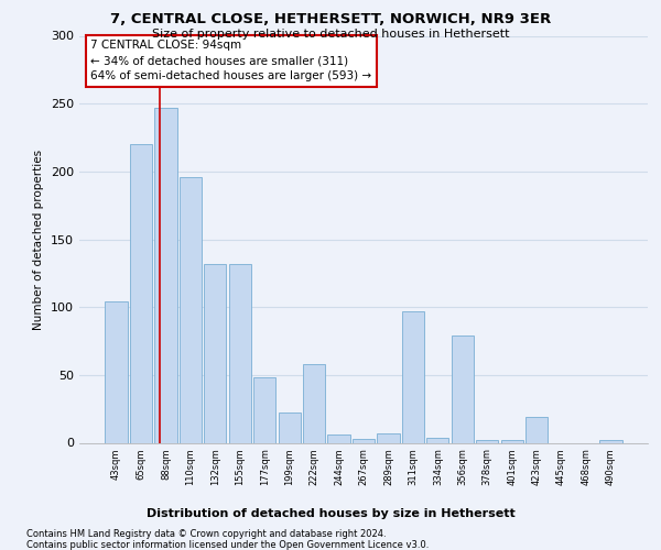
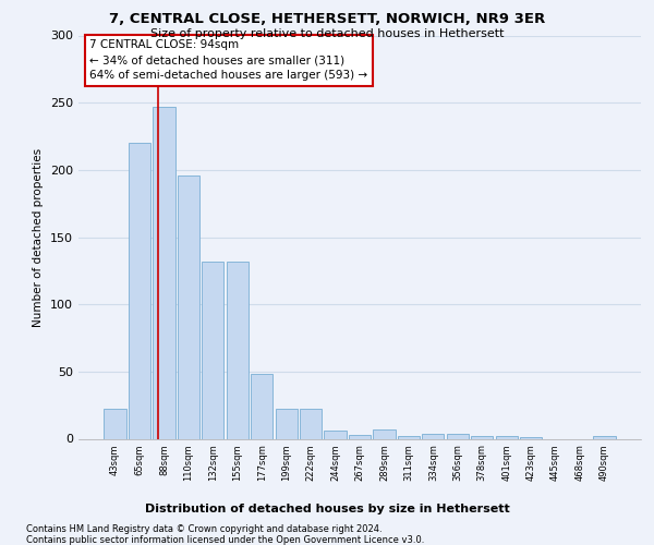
43sqm: 104 -> 22
222sqm: 58 -> 22
311sqm: 97 -> 2
356sqm: 79 -> 4
423sqm: 19 -> 1
